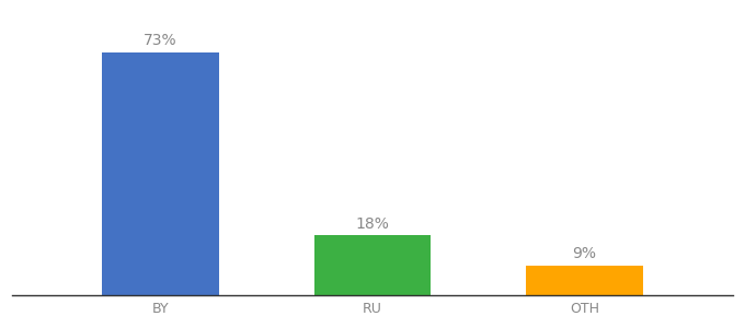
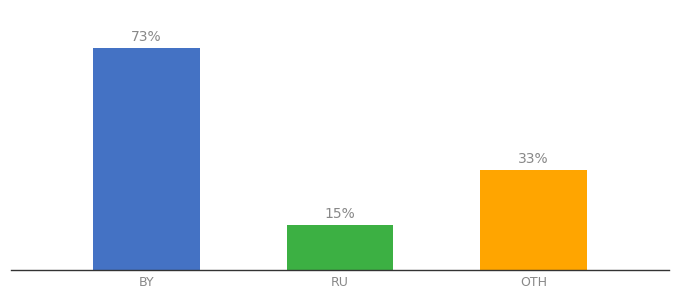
RU: 18% -> 15%
OTH: 9% -> 33%
